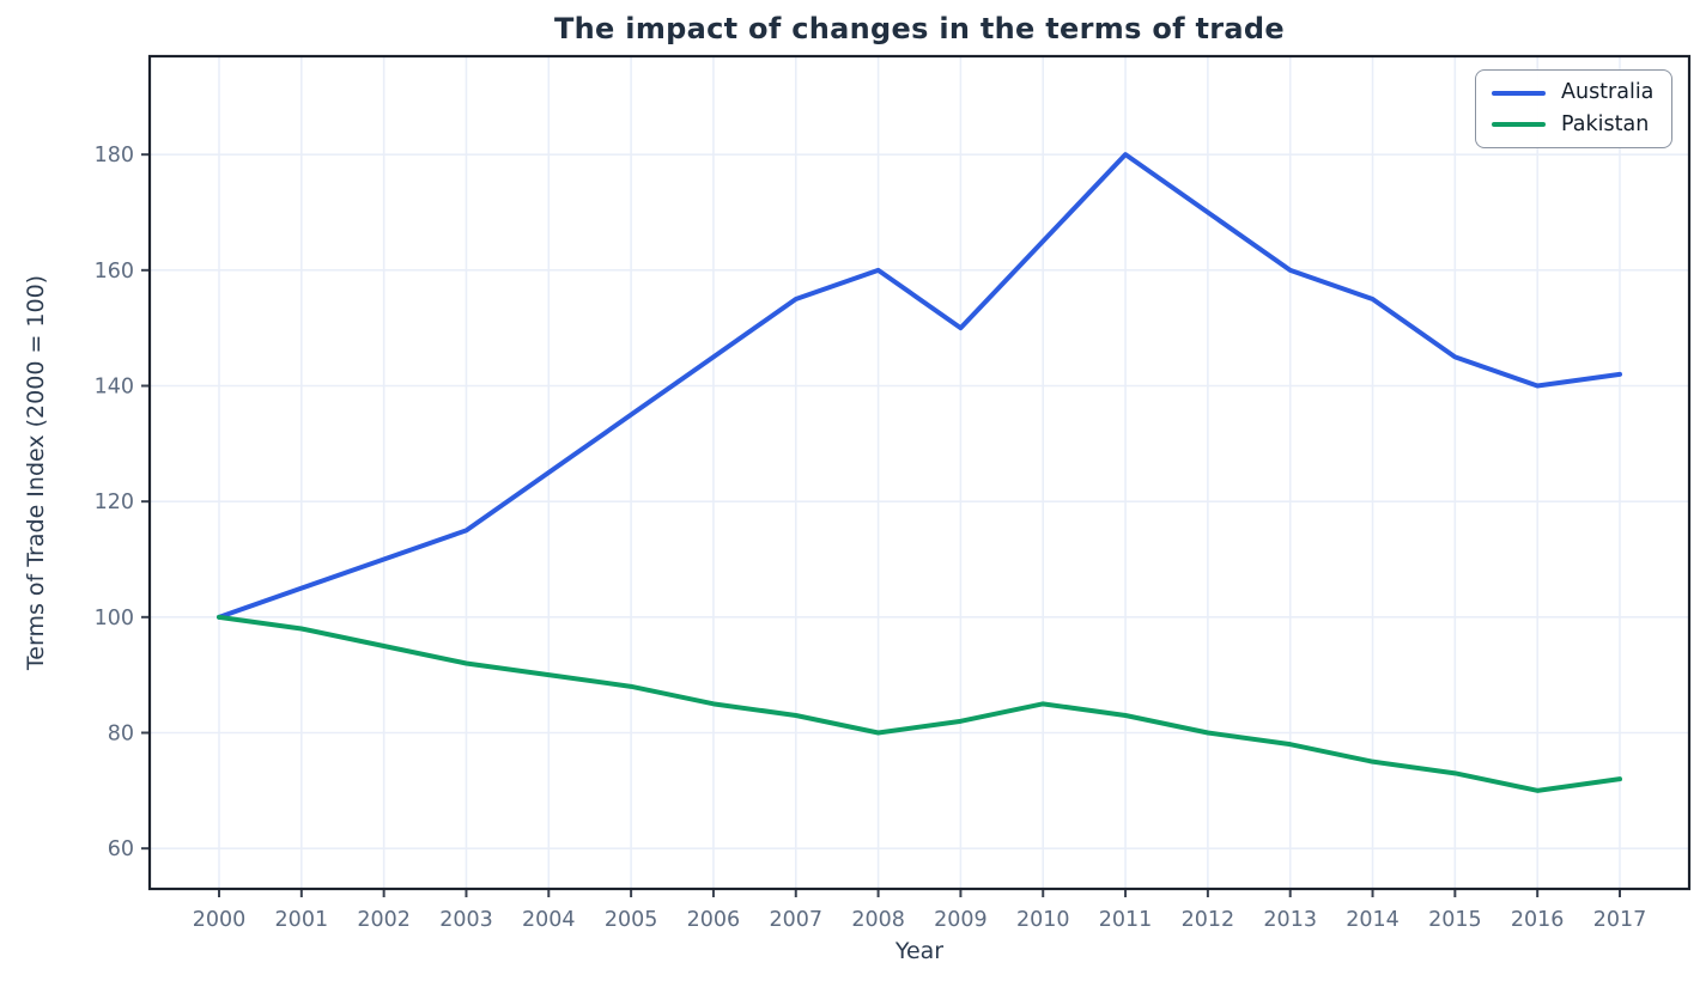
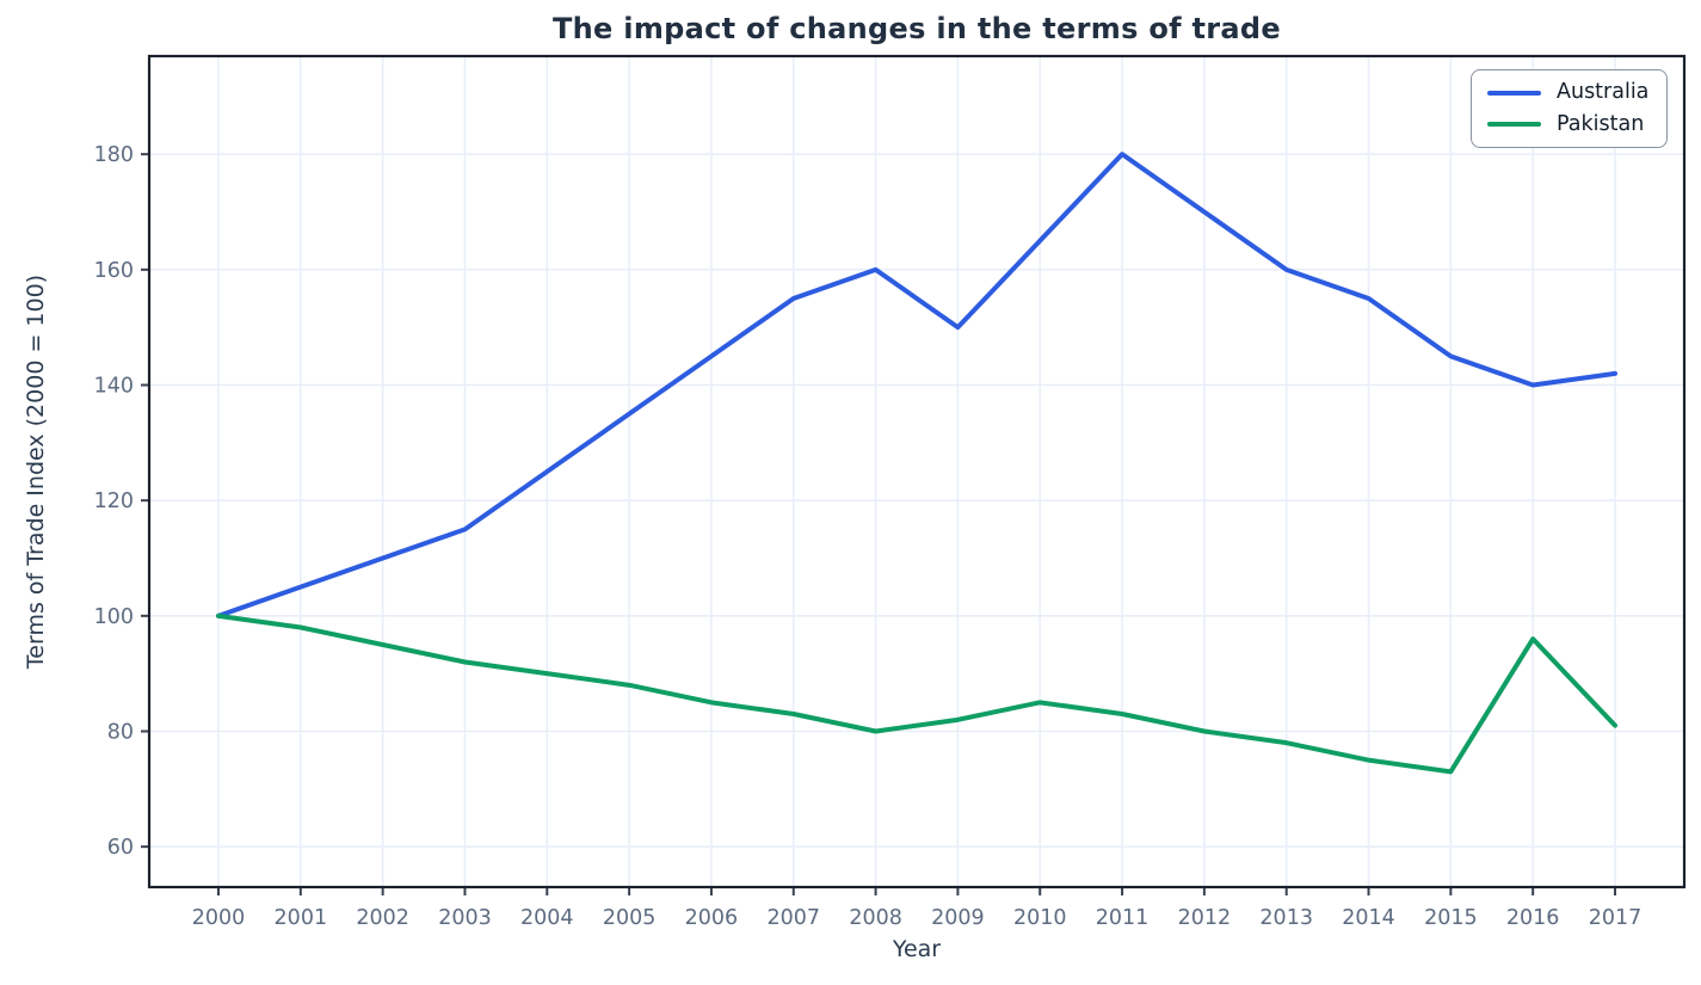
Pakistan/2016: 70 -> 96
Pakistan/2017: 72 -> 81
